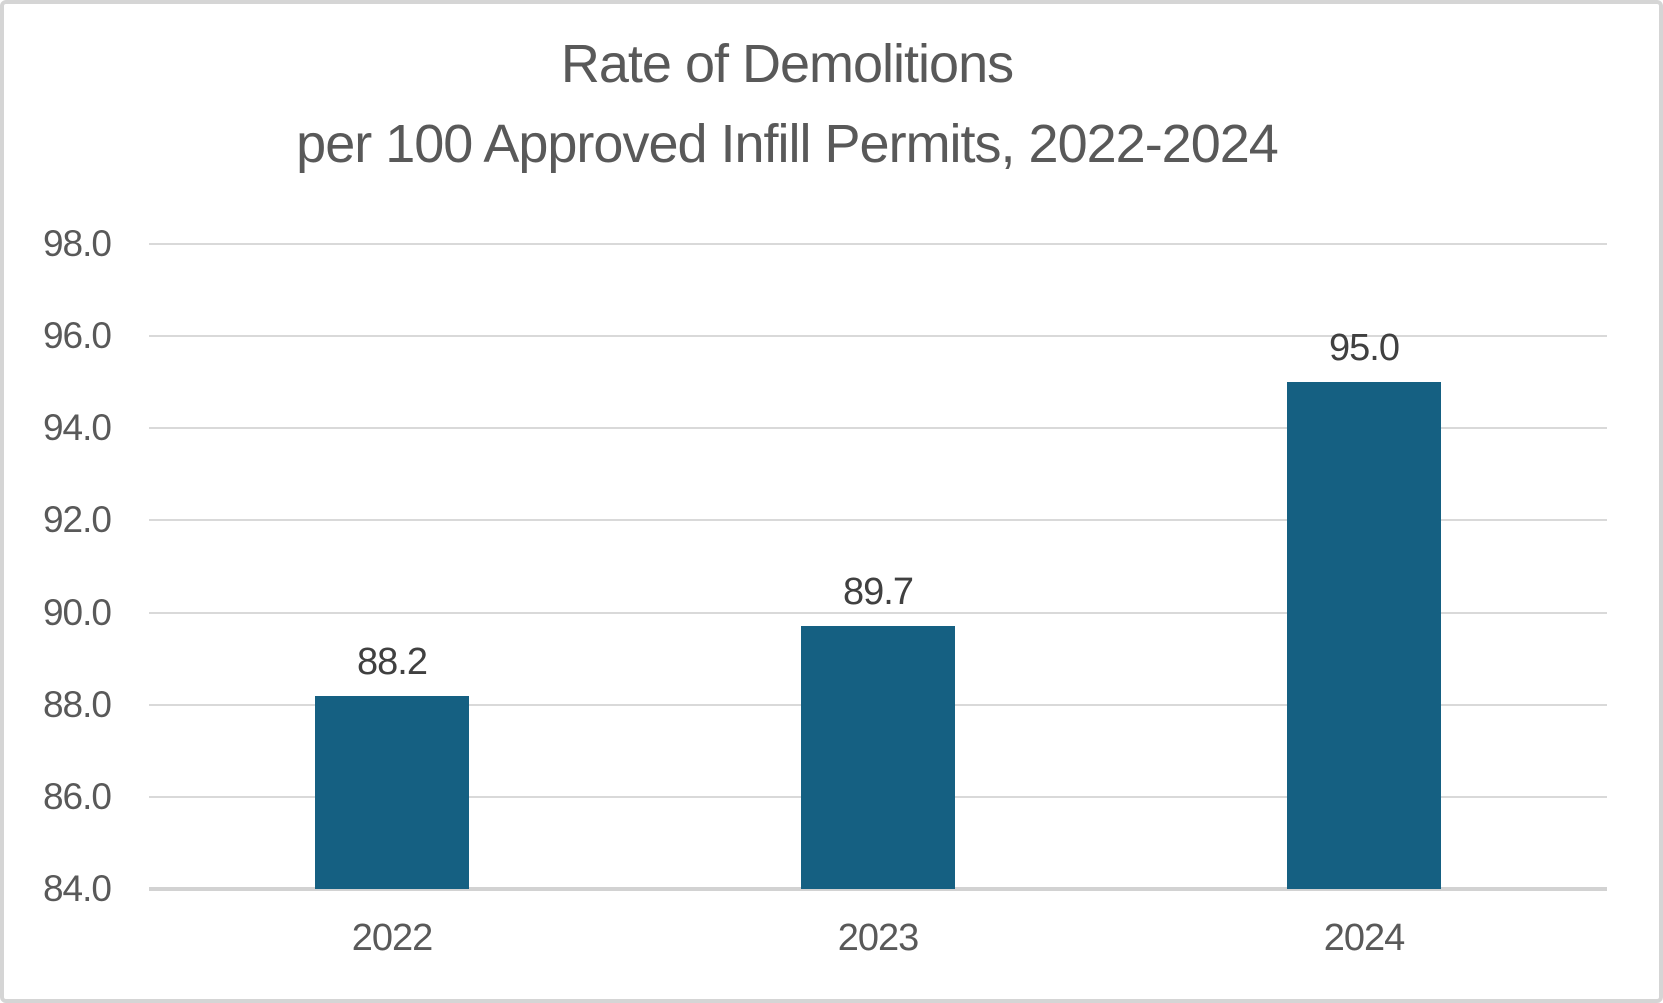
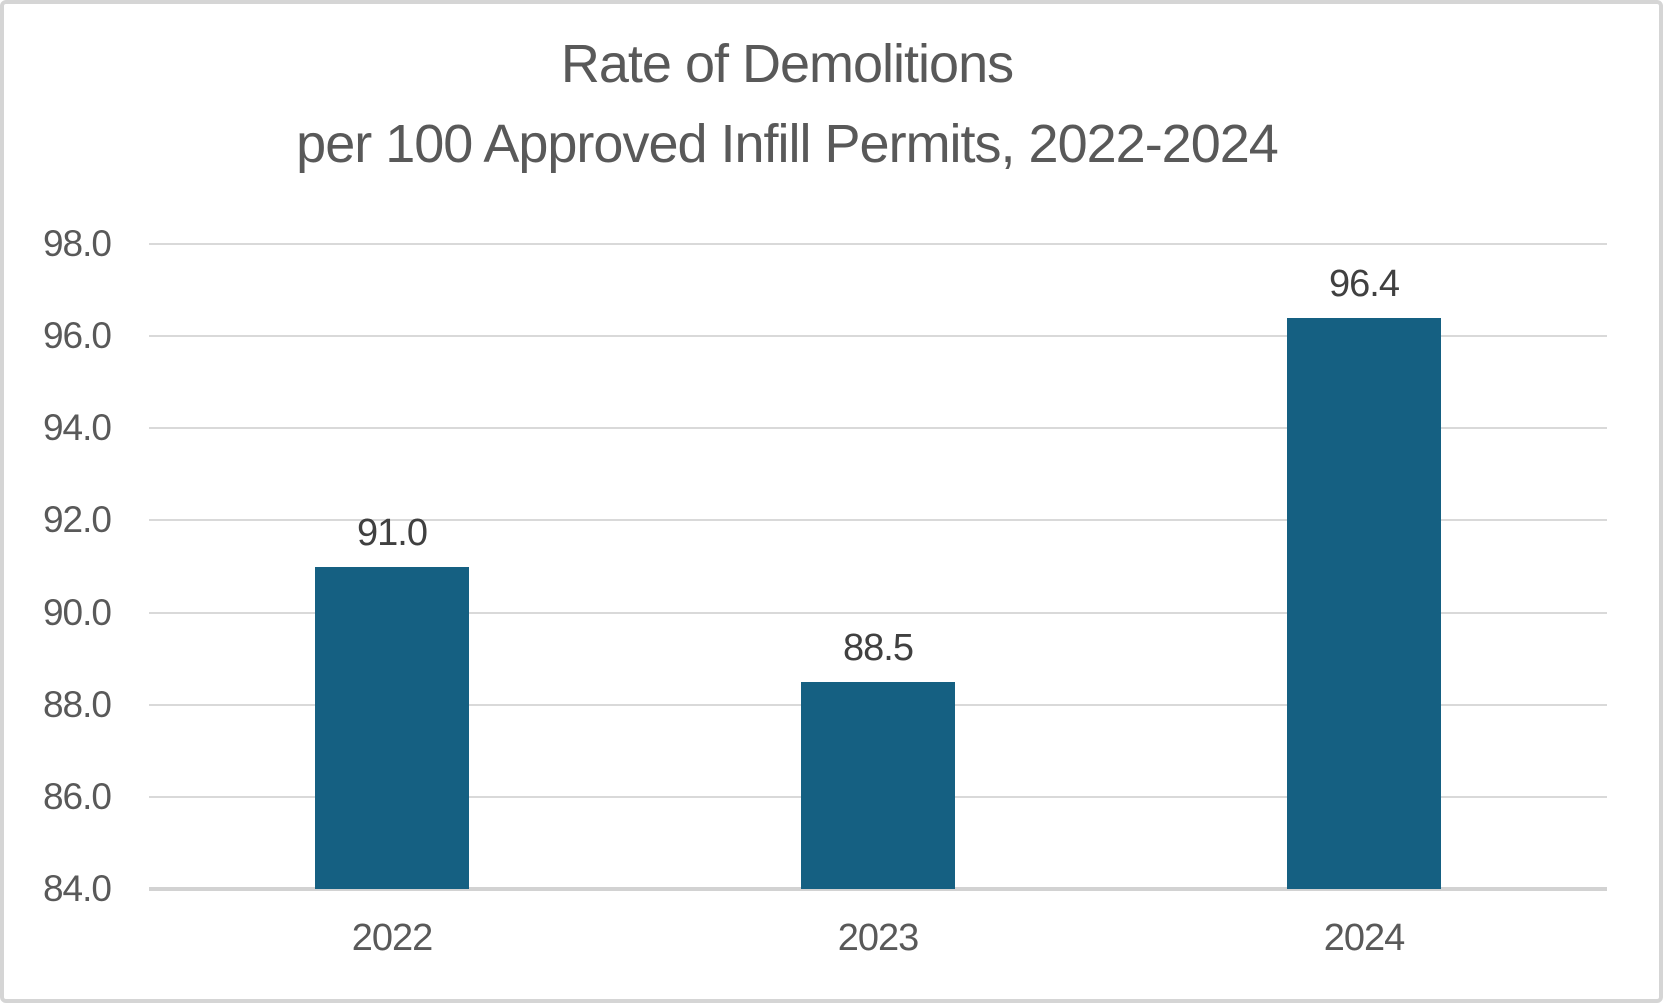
2022: 88.2 -> 91.0
2023: 89.7 -> 88.5
2024: 95.0 -> 96.4
